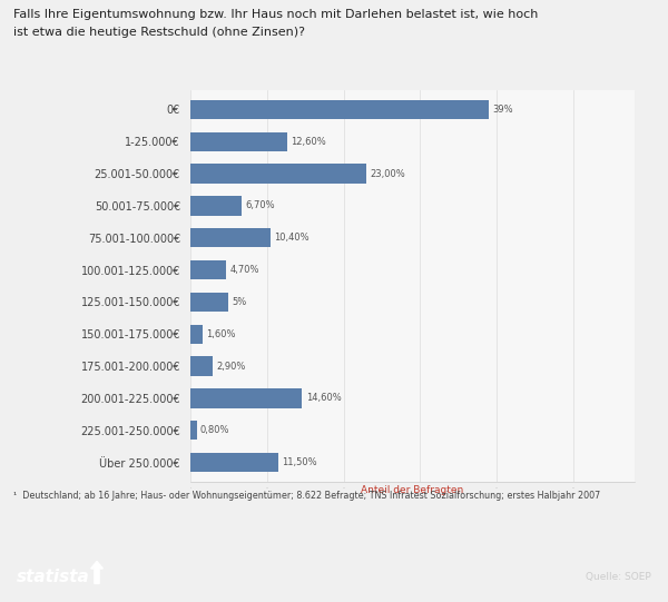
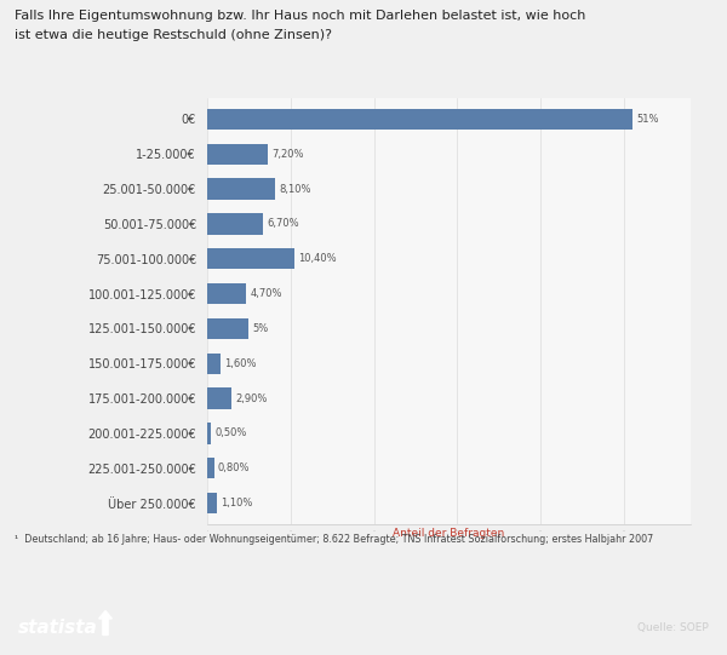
0€: 39% -> 51%
1-25.000€: 12,60% -> 7,20%
25.001-50.000€: 23,00% -> 8,10%
200.001-225.000€: 14,60% -> 0,50%
Über 250.000€: 11,50% -> 1,10%
